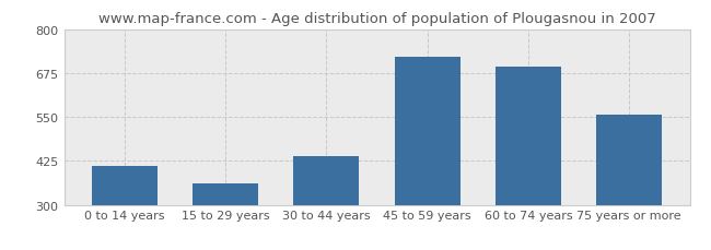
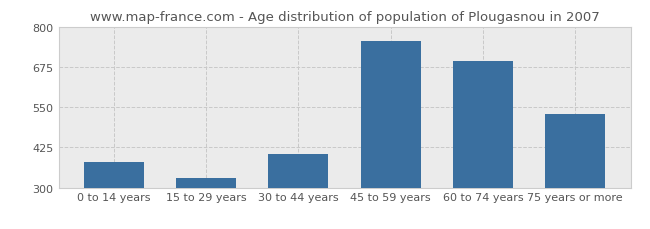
0 to 14 years: 410 -> 380
15 to 29 years: 360 -> 330
30 to 44 years: 438 -> 405
45 to 59 years: 720 -> 755
75 years or more: 558 -> 530
